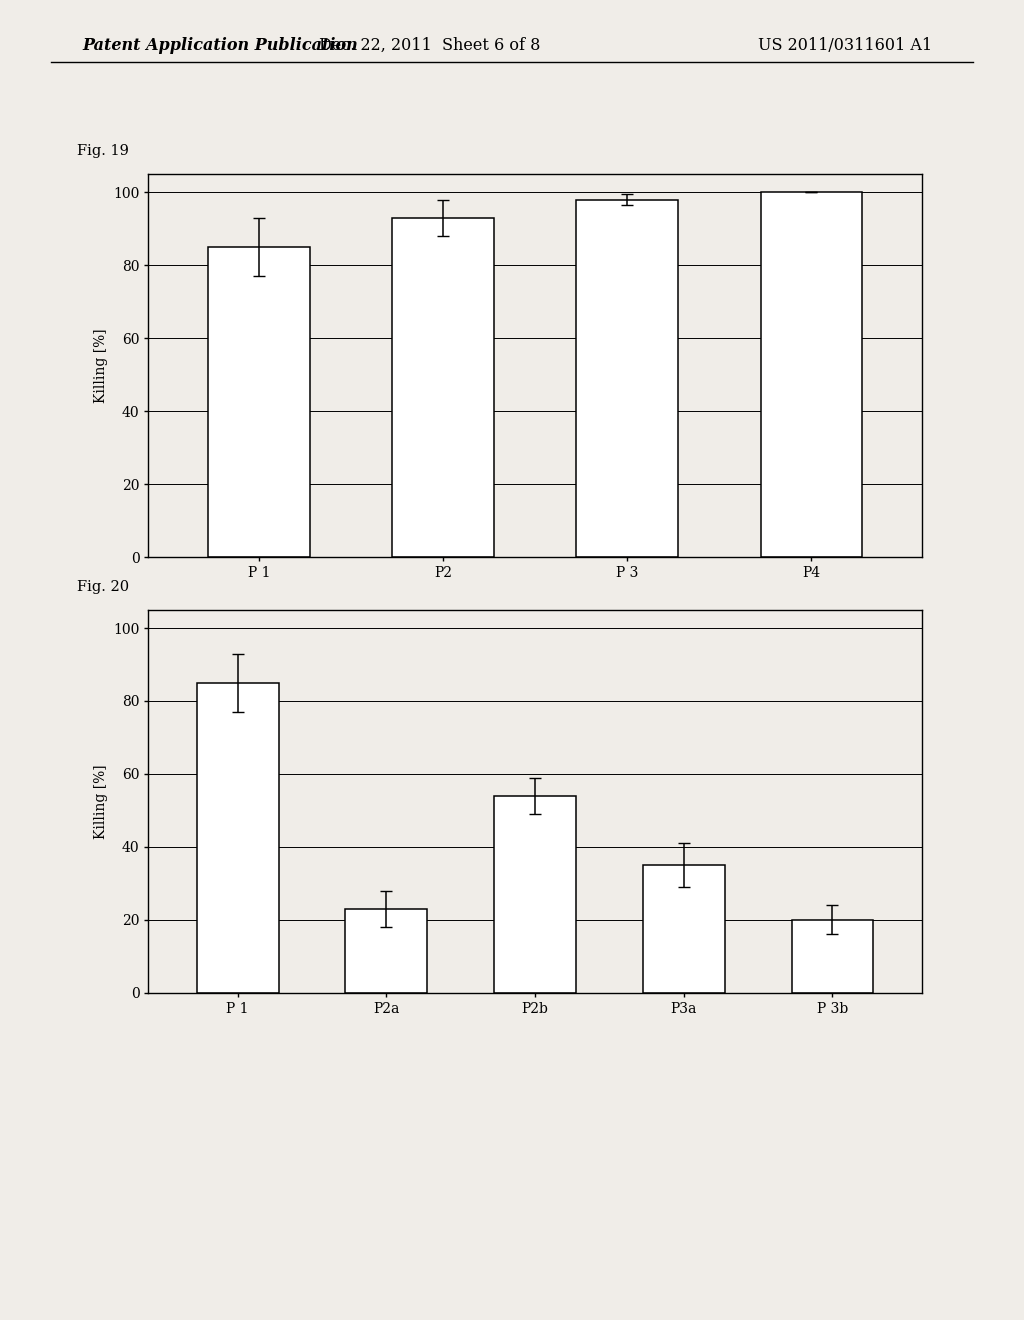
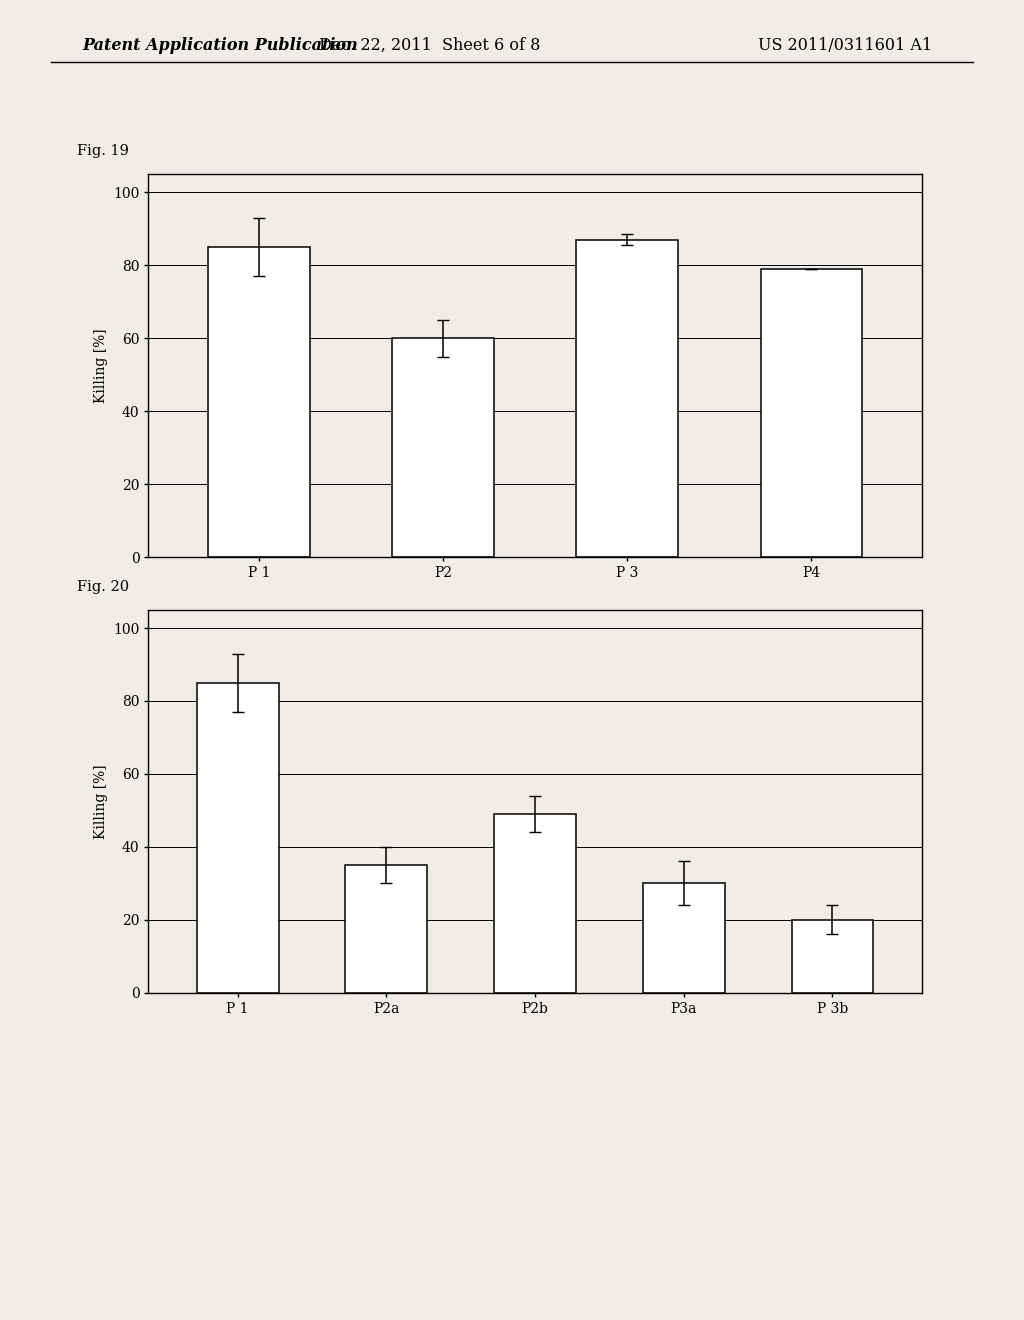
P2: 93 -> 60
P 3: 98 -> 87
P4: 100 -> 79
P2a: 23 -> 35
P2b: 54 -> 49
P3a: 35 -> 30
